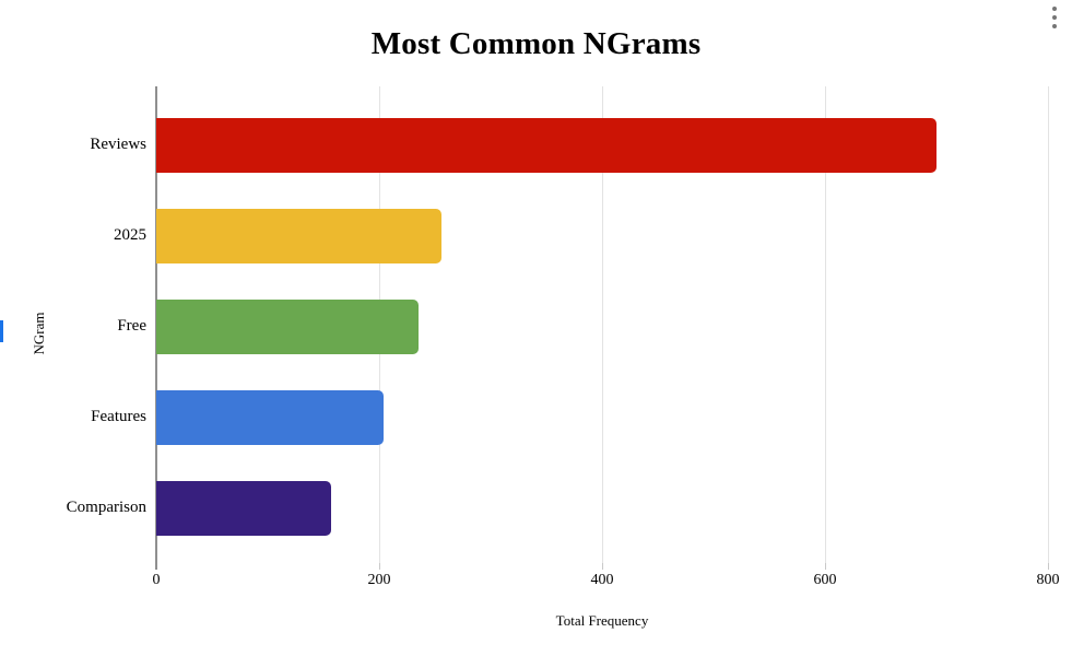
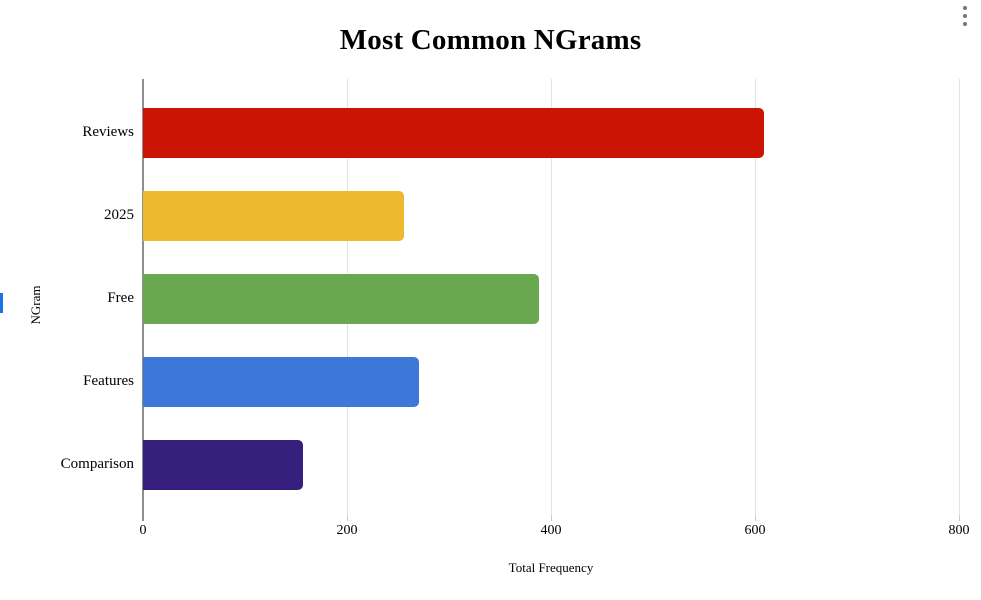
Reviews: 700 -> 609
Free: 235 -> 388
Features: 204 -> 271
